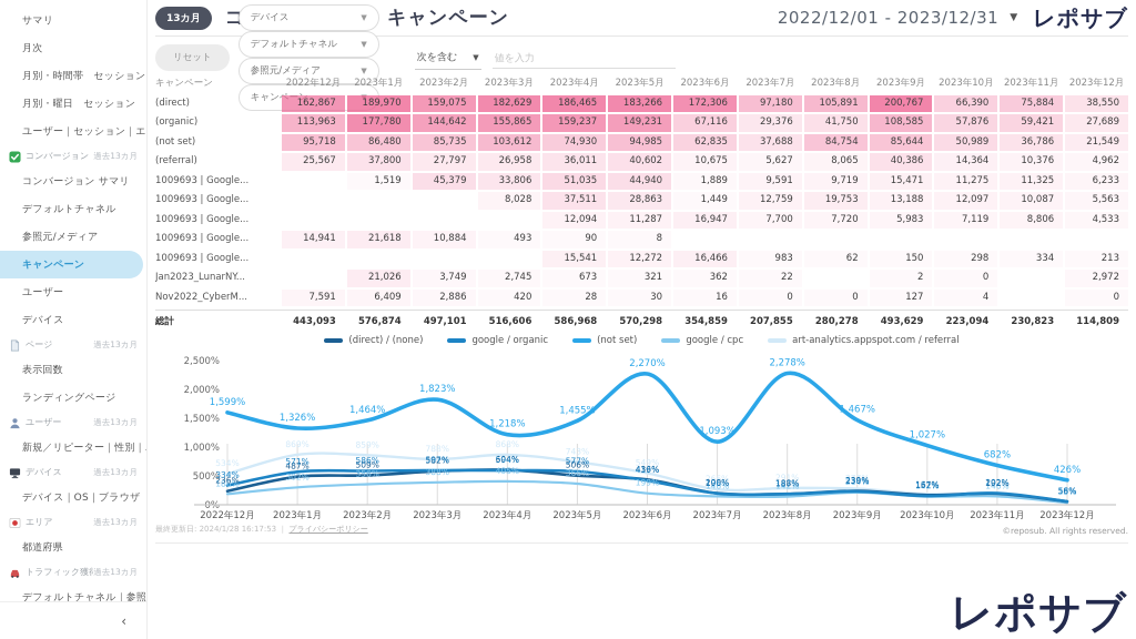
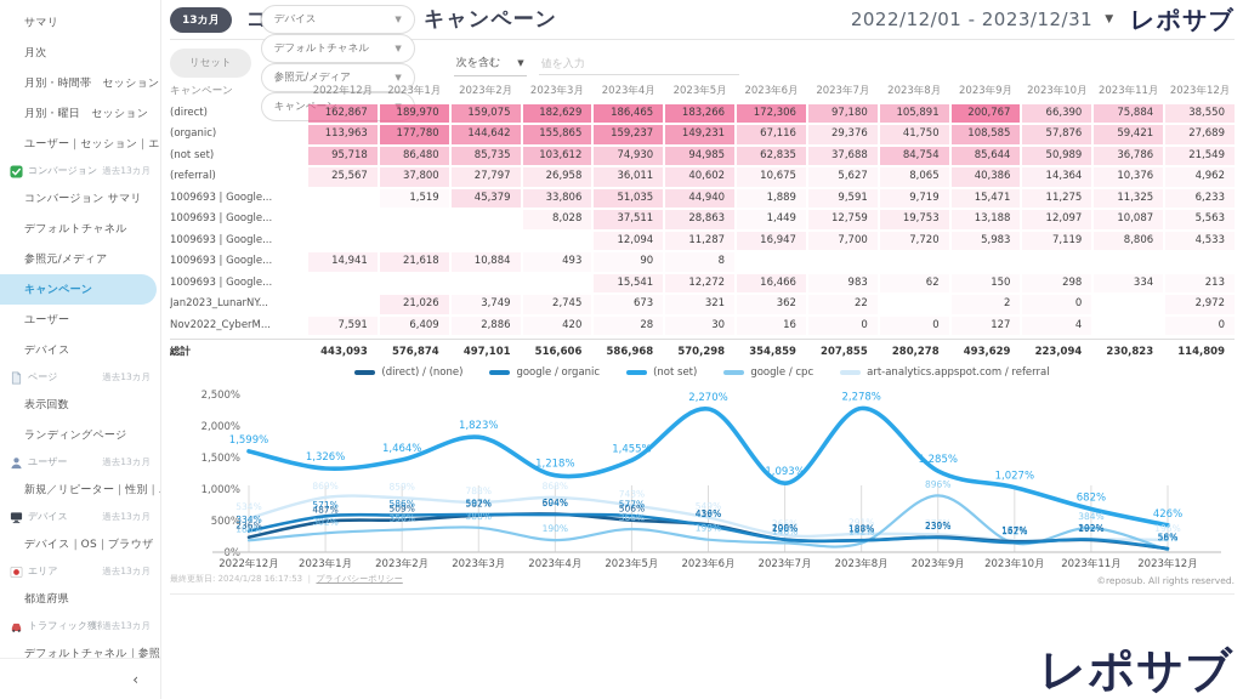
google / cpc/2023年4月: 405% -> 190%
(not set)/2023年9月: 1,467% -> 1,285%
google / cpc/2023年9月: 214% -> 896%
google / cpc/2023年11月: 146% -> 384%
art-analytics.appspot.com / referral/2023年12月: 56% -> 196%
